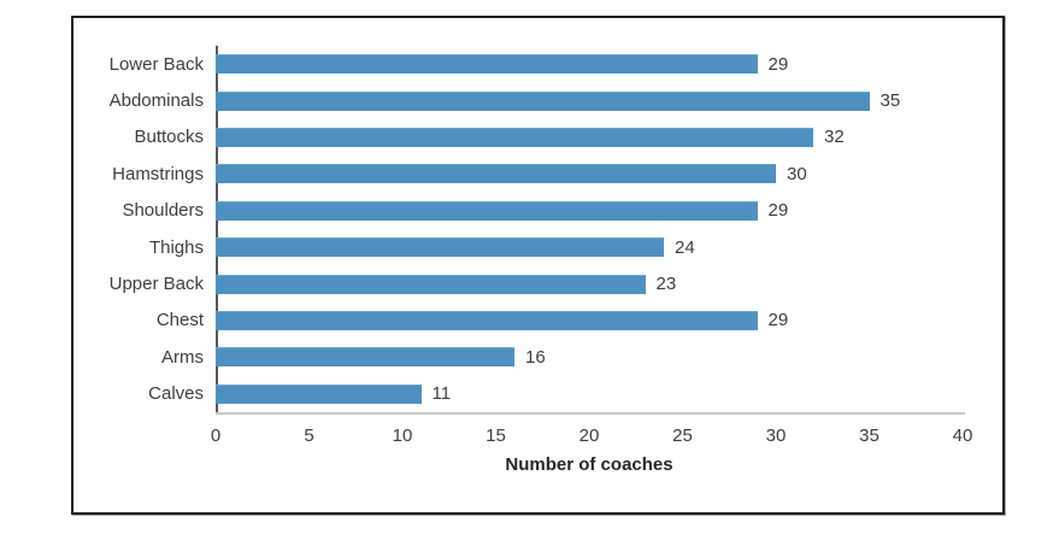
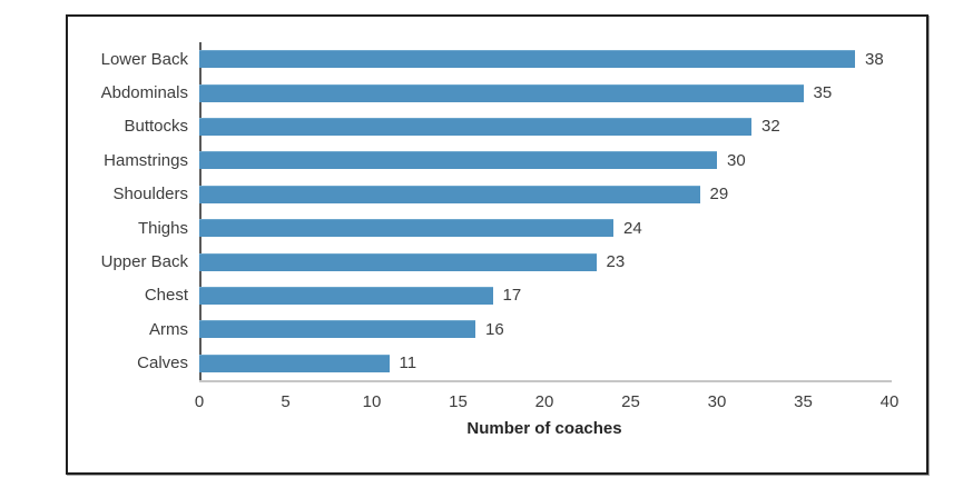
Lower Back: 29 -> 38
Chest: 29 -> 17
